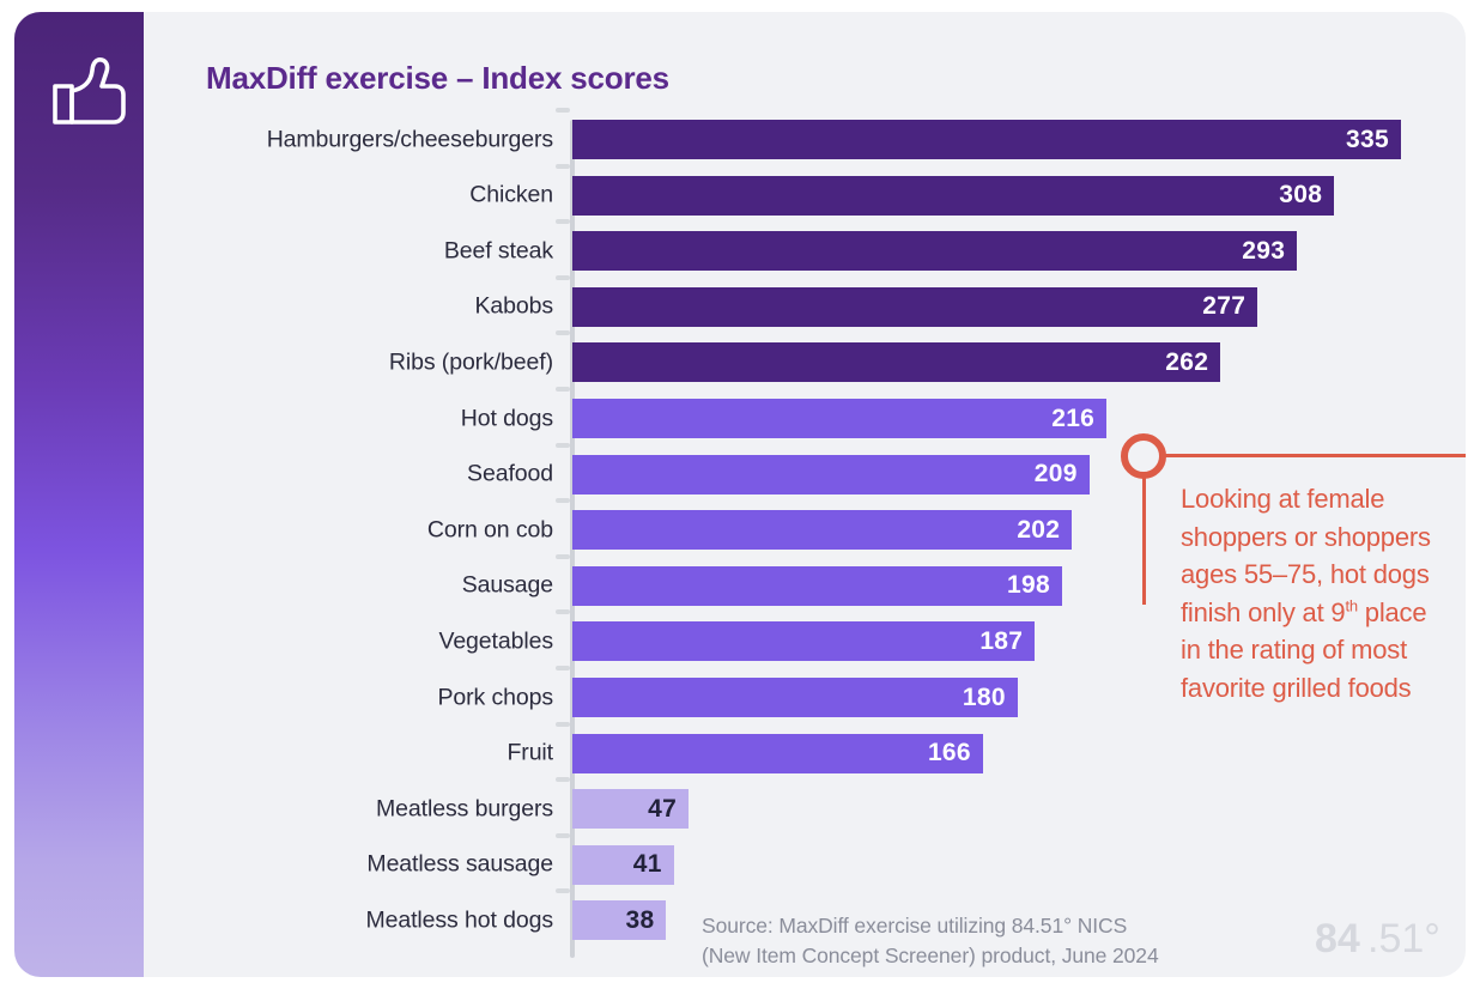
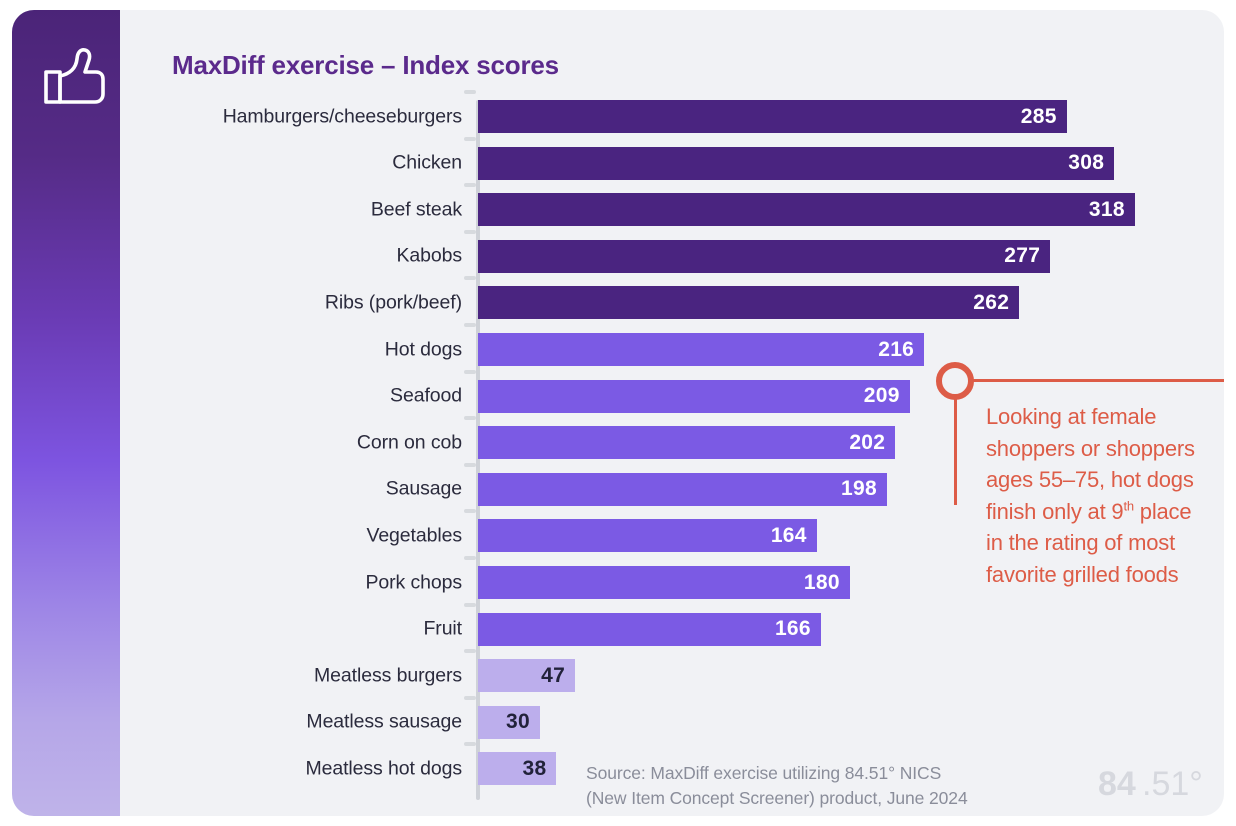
Hamburgers/cheeseburgers: 335 -> 285
Beef steak: 293 -> 318
Vegetables: 187 -> 164
Meatless sausage: 41 -> 30
